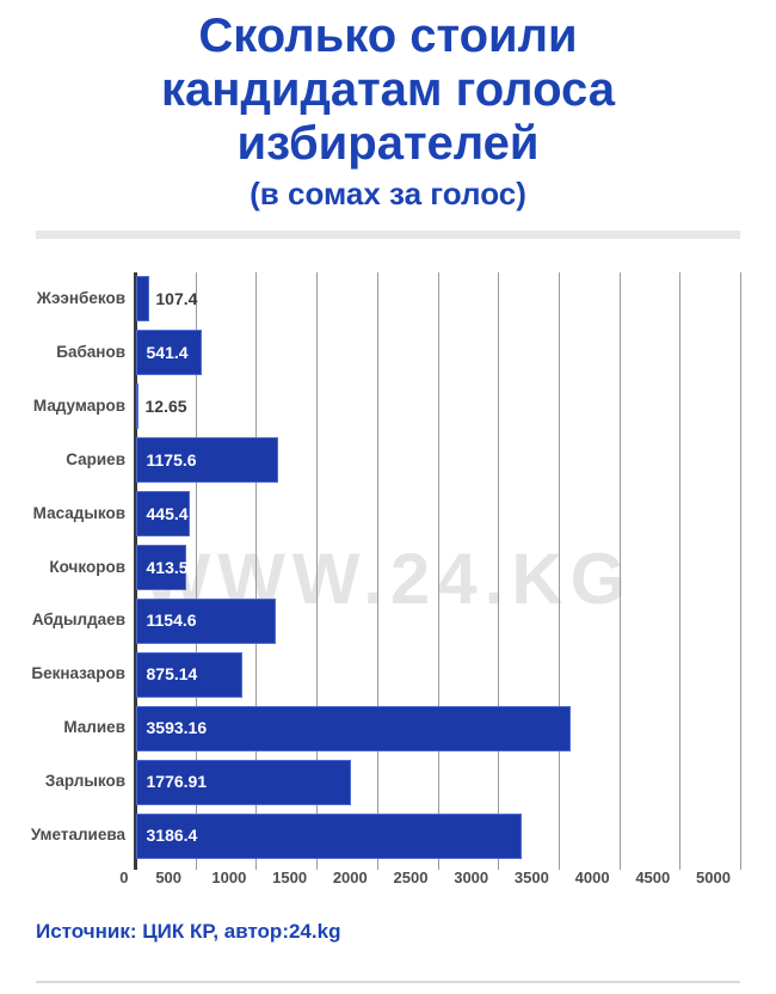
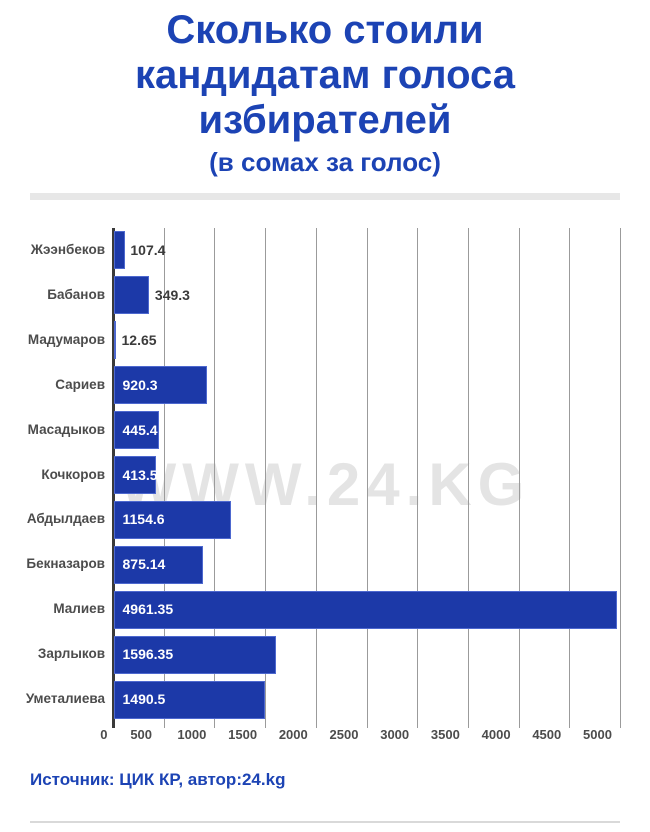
Бабанов: 541.4 -> 349.3
Сариев: 1175.6 -> 920.3
Малиев: 3593.16 -> 4961.35
Зарлыков: 1776.91 -> 1596.35
Уметалиева: 3186.4 -> 1490.5
